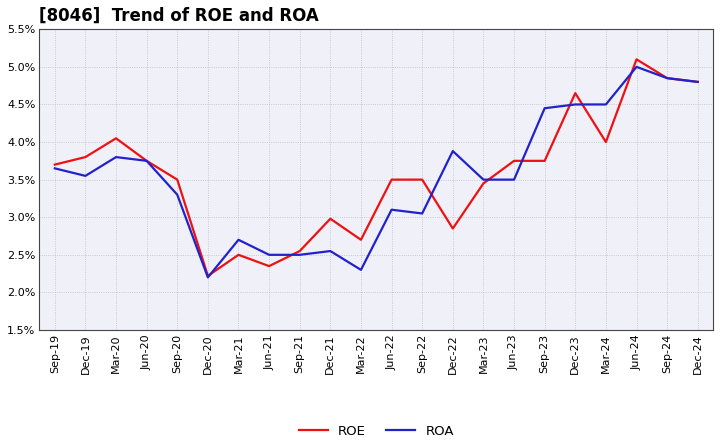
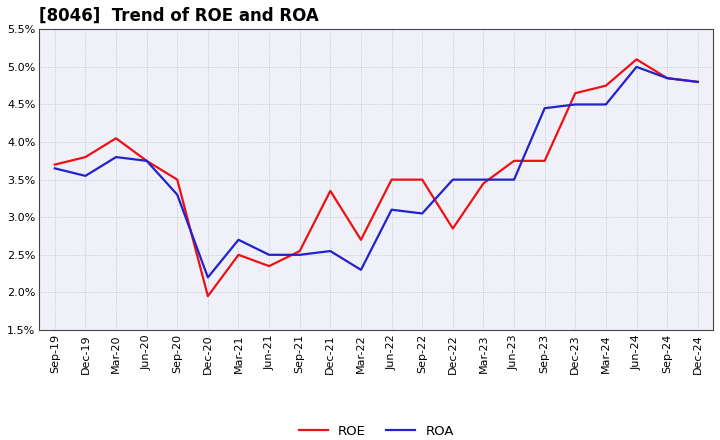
ROE/Dec-20: 2.22% -> 1.95%
ROE/Dec-21: 2.98% -> 3.35%
ROA/Dec-22: 3.88% -> 3.50%
ROE/Mar-24: 4.00% -> 4.75%
